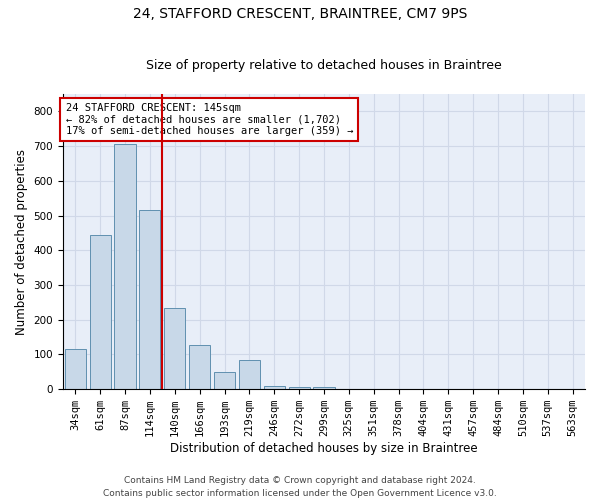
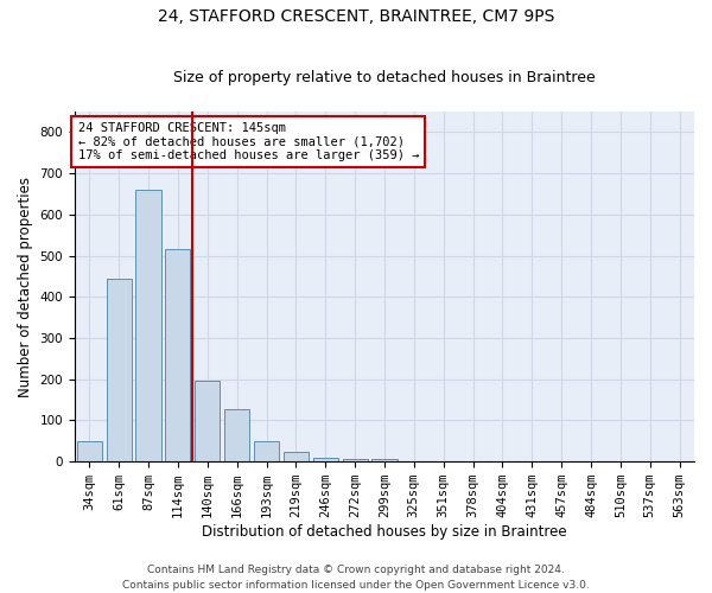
34sqm: 115 -> 50
87sqm: 705 -> 660
140sqm: 235 -> 195
219sqm: 85 -> 25
